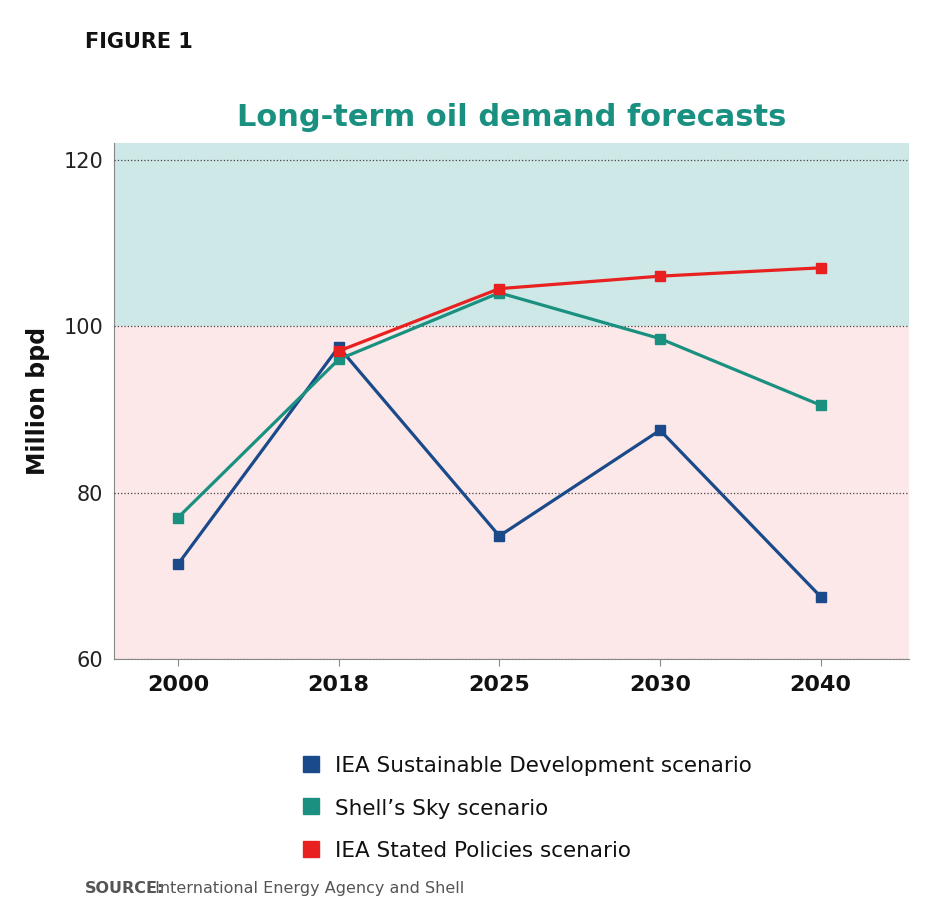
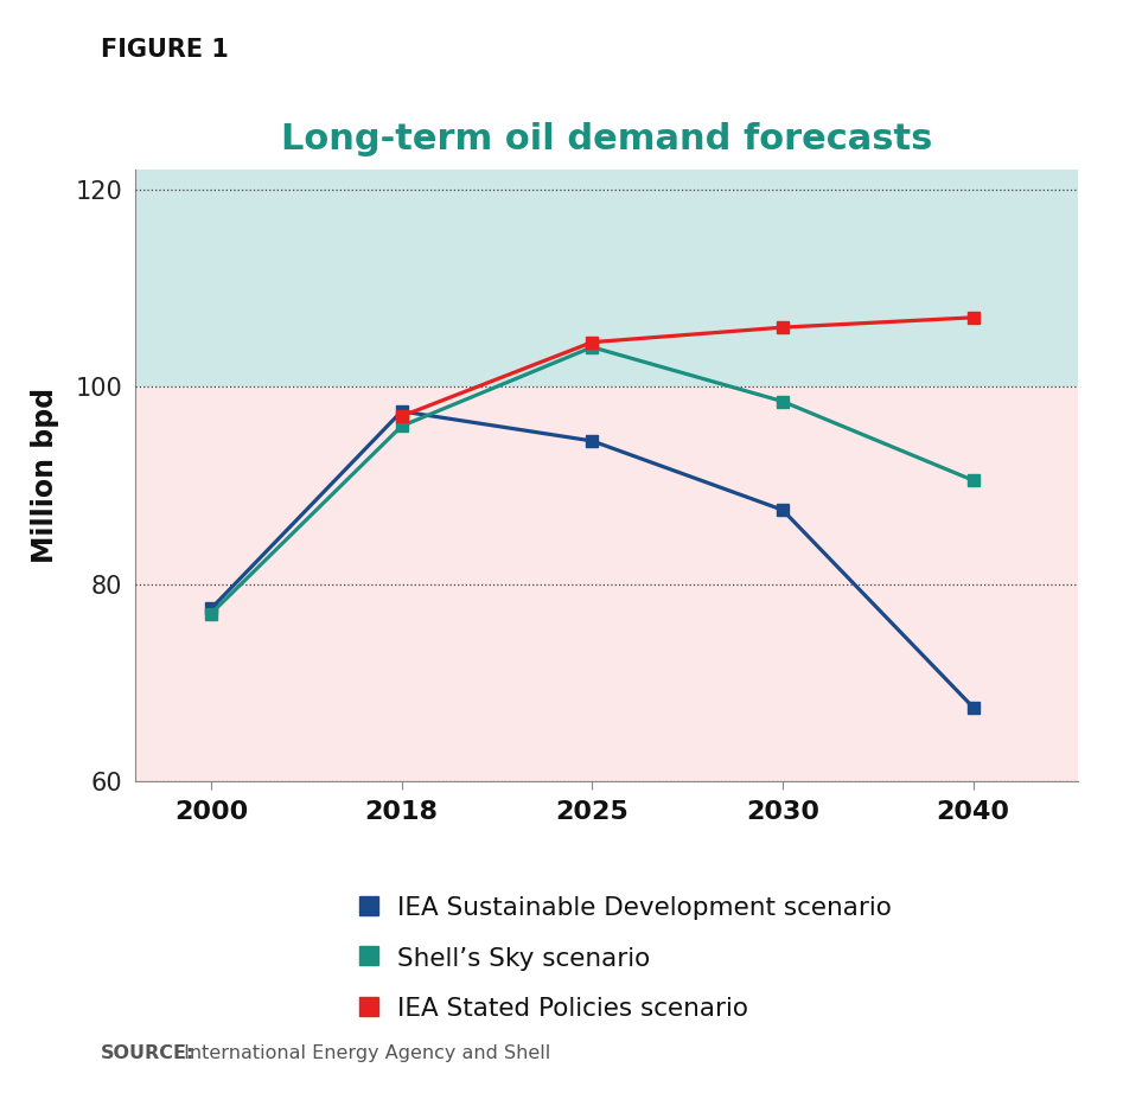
IEA Sustainable Development scenario/2000: 71.4 -> 77.5
IEA Sustainable Development scenario/2025: 74.8 -> 94.5
